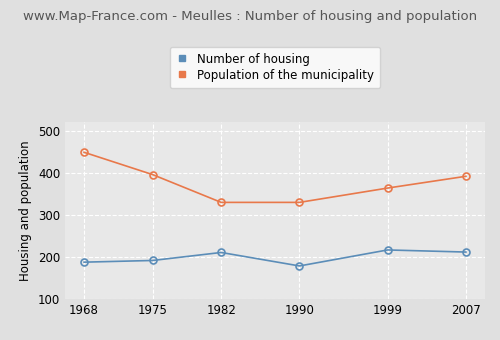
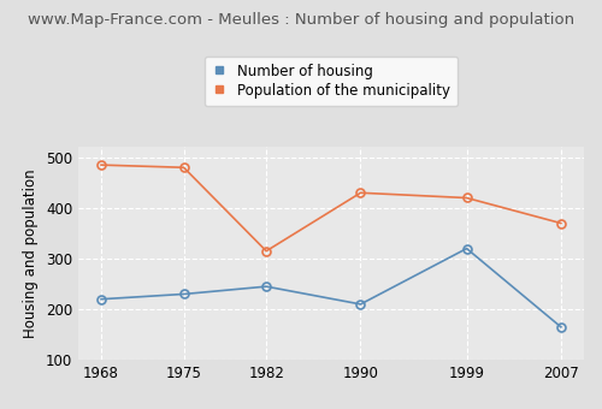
Number of housing/1968: 188 -> 220
Population of the municipality/1968: 449 -> 485
Number of housing/1975: 192 -> 230
Population of the municipality/1975: 396 -> 480
Number of housing/1982: 211 -> 245
Population of the municipality/1982: 330 -> 315
Number of housing/1990: 179 -> 210
Population of the municipality/1990: 330 -> 430
Number of housing/1999: 217 -> 320
Population of the municipality/1999: 364 -> 420
Number of housing/2007: 212 -> 165
Population of the municipality/2007: 392 -> 370
